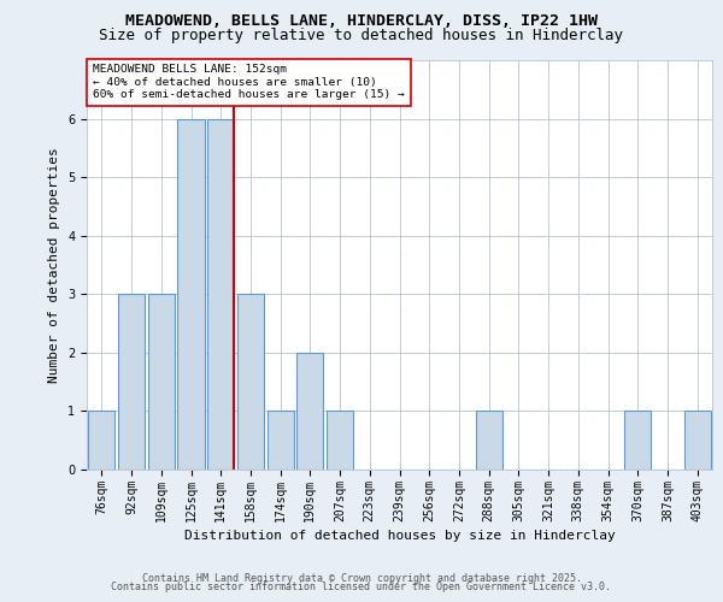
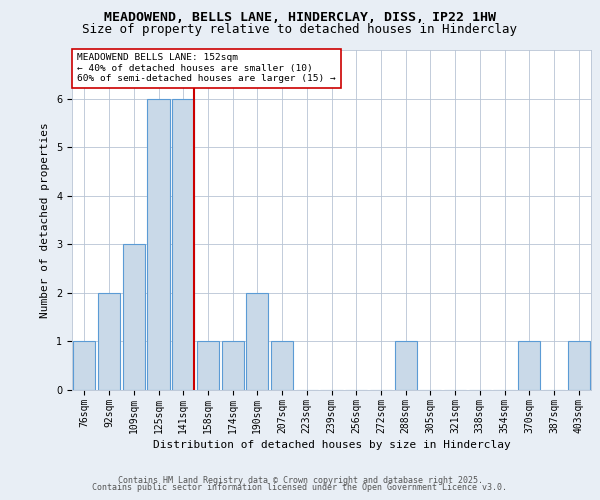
92sqm: 3 -> 2
158sqm: 3 -> 1
